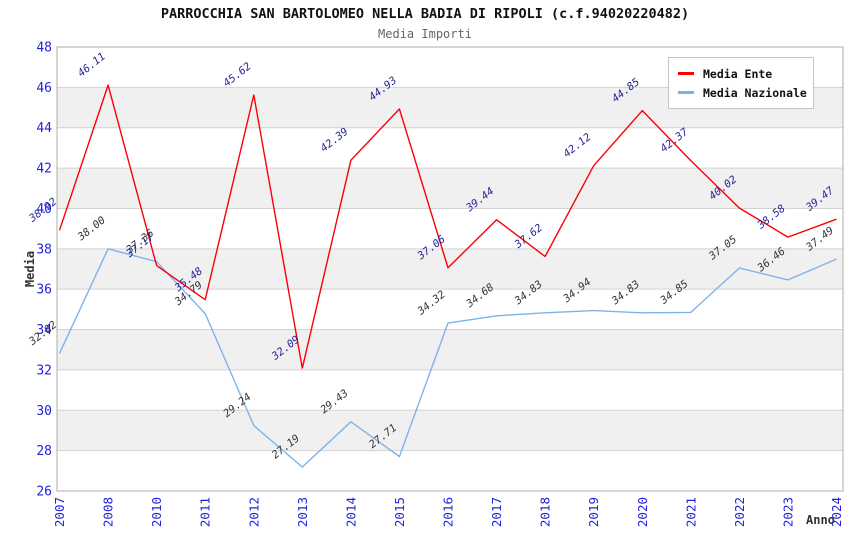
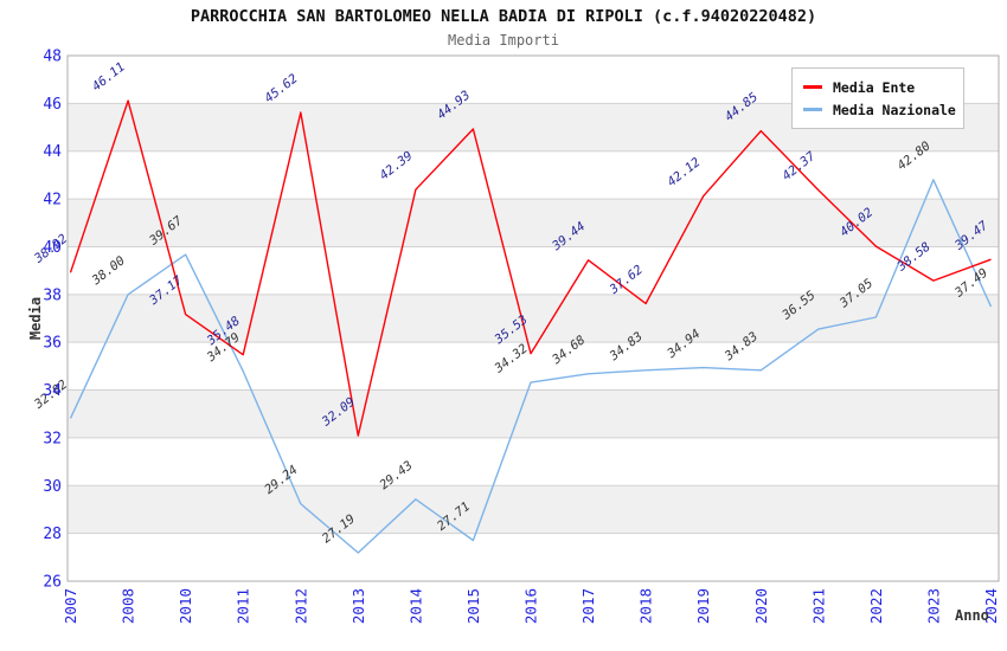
Media Nazionale/2010: 37.36 -> 39.67
Media Ente/2016: 37.06 -> 35.53
Media Nazionale/2021: 34.85 -> 36.55
Media Nazionale/2023: 36.46 -> 42.80
